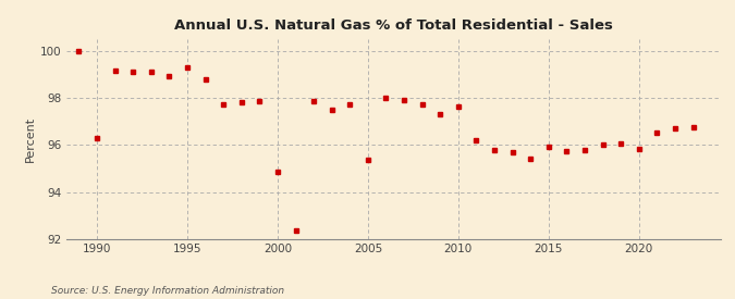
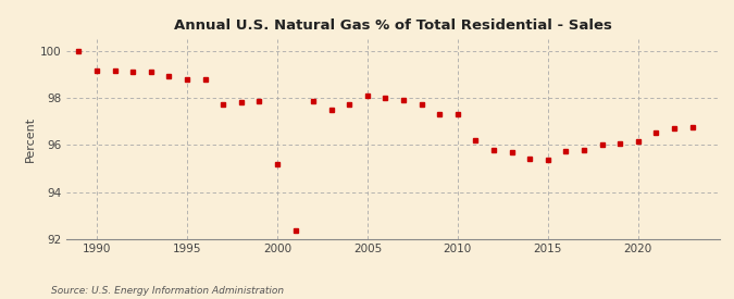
1990: 96.30 -> 99.15
1995: 99.30 -> 98.80
2000: 94.85 -> 95.20
2005: 95.35 -> 98.08
2010: 97.65 -> 97.30
2015: 95.90 -> 95.35
2020: 95.85 -> 96.15
